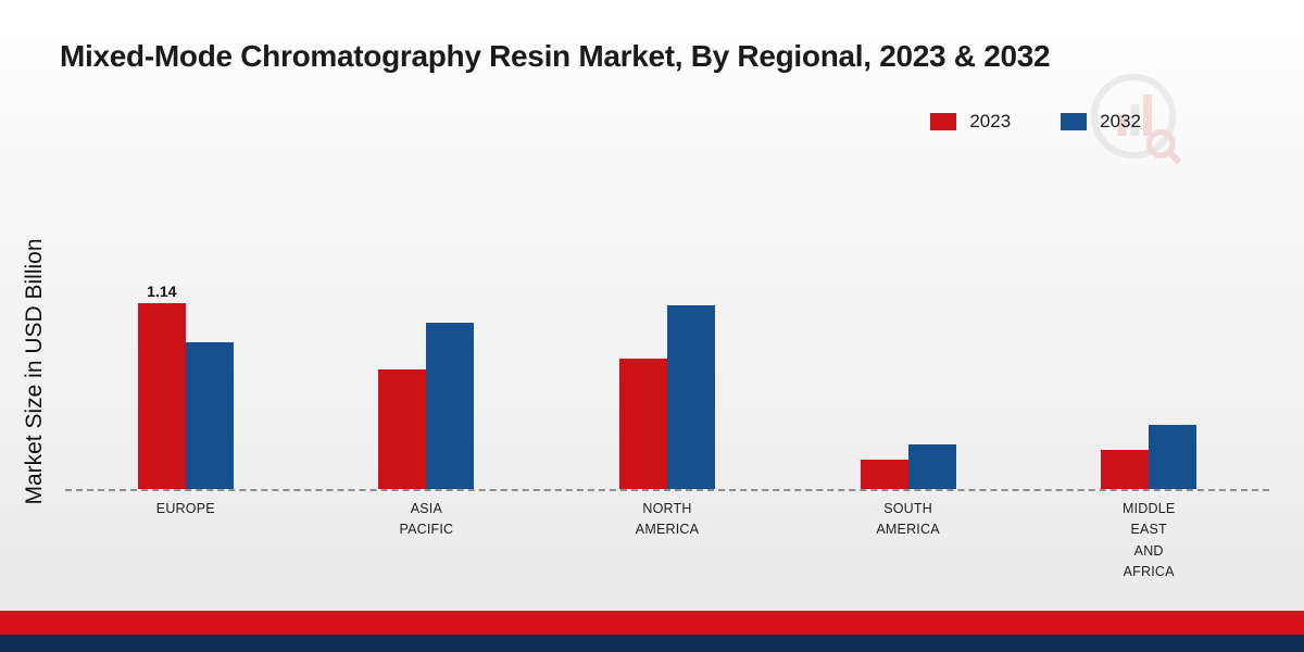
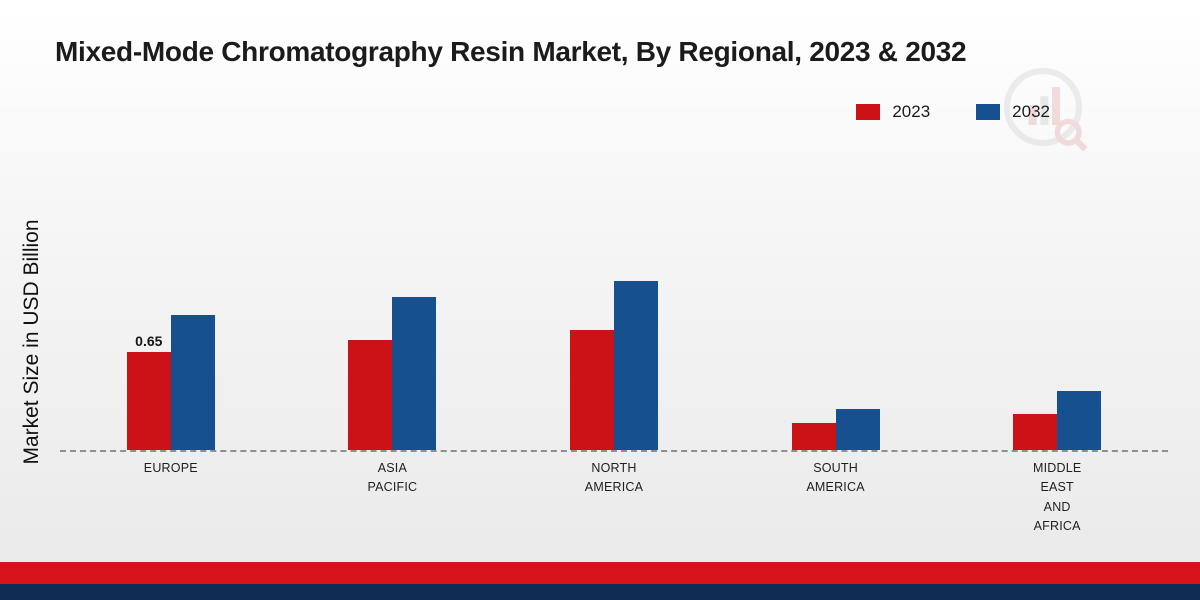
2023/EUROPE: 1.14 -> 0.65
